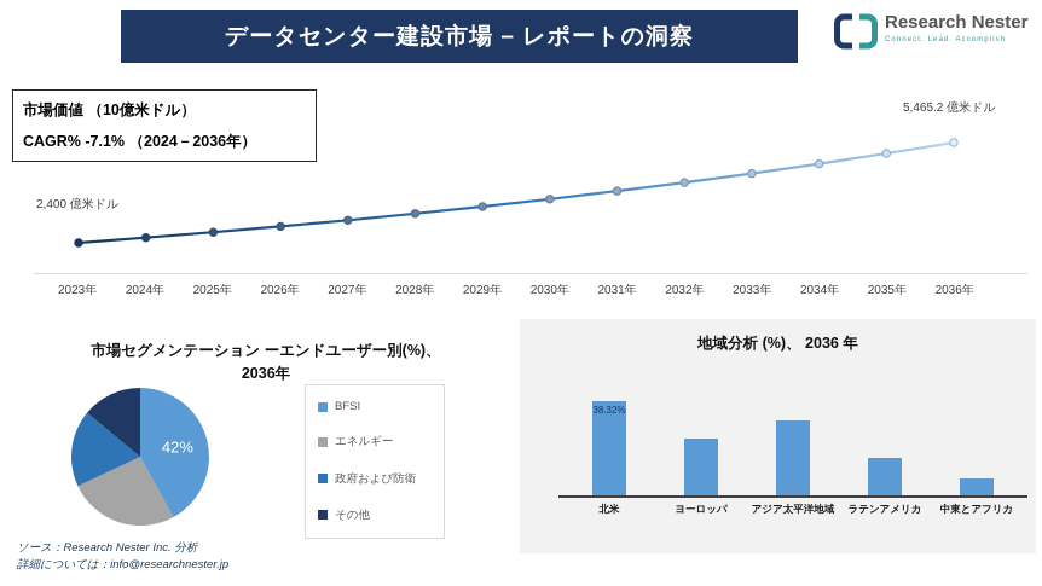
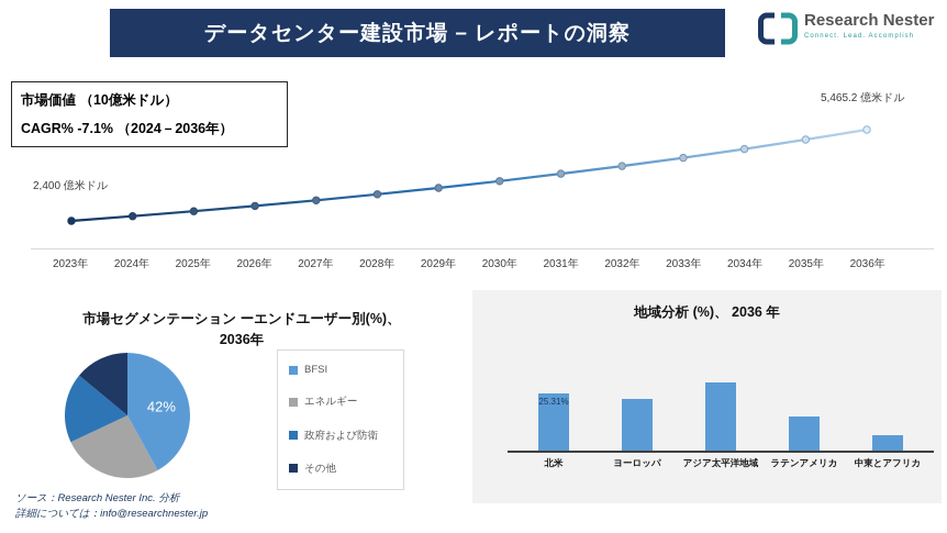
地域分析 (%)、 2036 年/北米: 38.32% -> 25.31%
